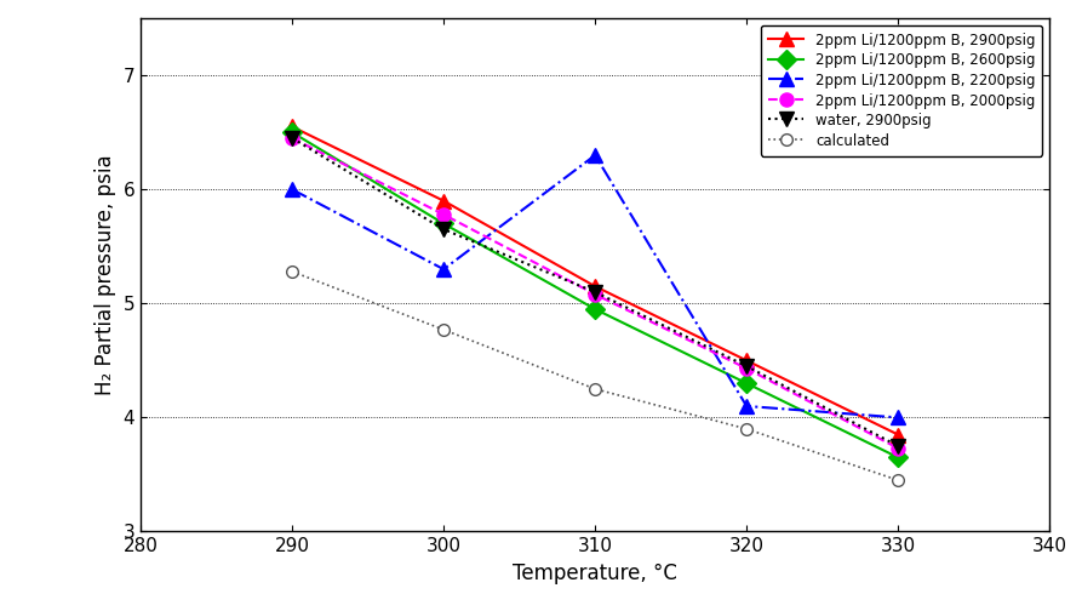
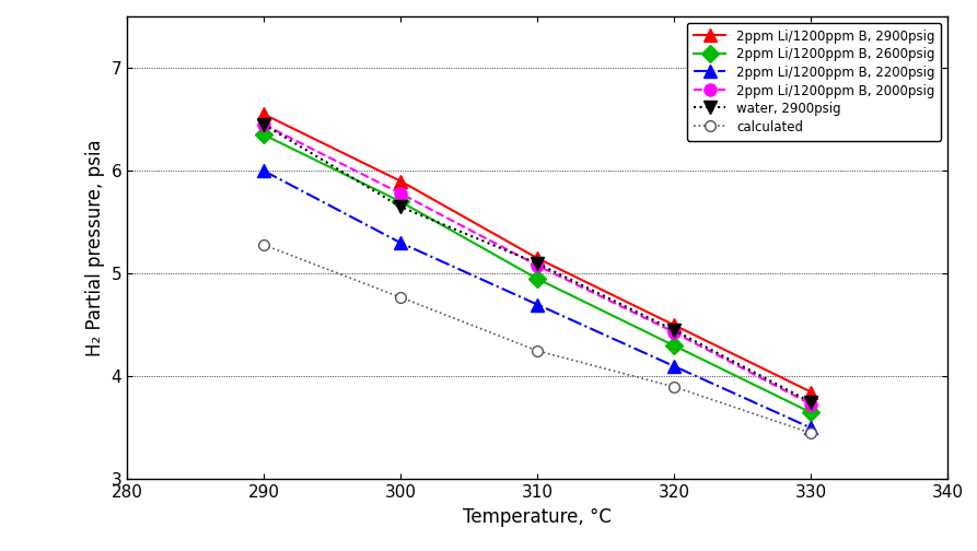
2ppm Li/1200ppm B, 2600psig/290: 6.50 -> 6.35
2ppm Li/1200ppm B, 2200psig/310: 6.3 -> 4.7
2ppm Li/1200ppm B, 2200psig/330: 4.0 -> 3.5
